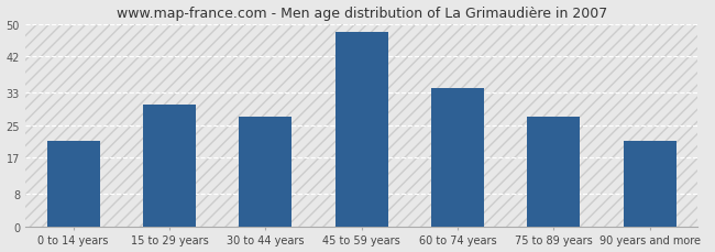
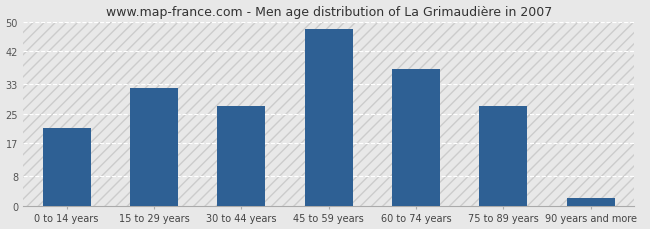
15 to 29 years: 30 -> 32
60 to 74 years: 34 -> 37
90 years and more: 21 -> 2
